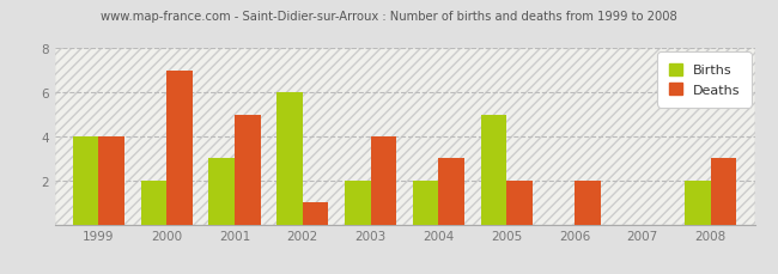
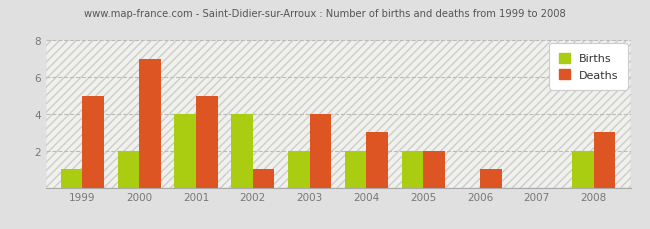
Births/1999: 4 -> 1
Deaths/1999: 4 -> 5
Births/2001: 3 -> 4
Births/2002: 6 -> 4
Births/2005: 5 -> 2
Deaths/2006: 2 -> 1
